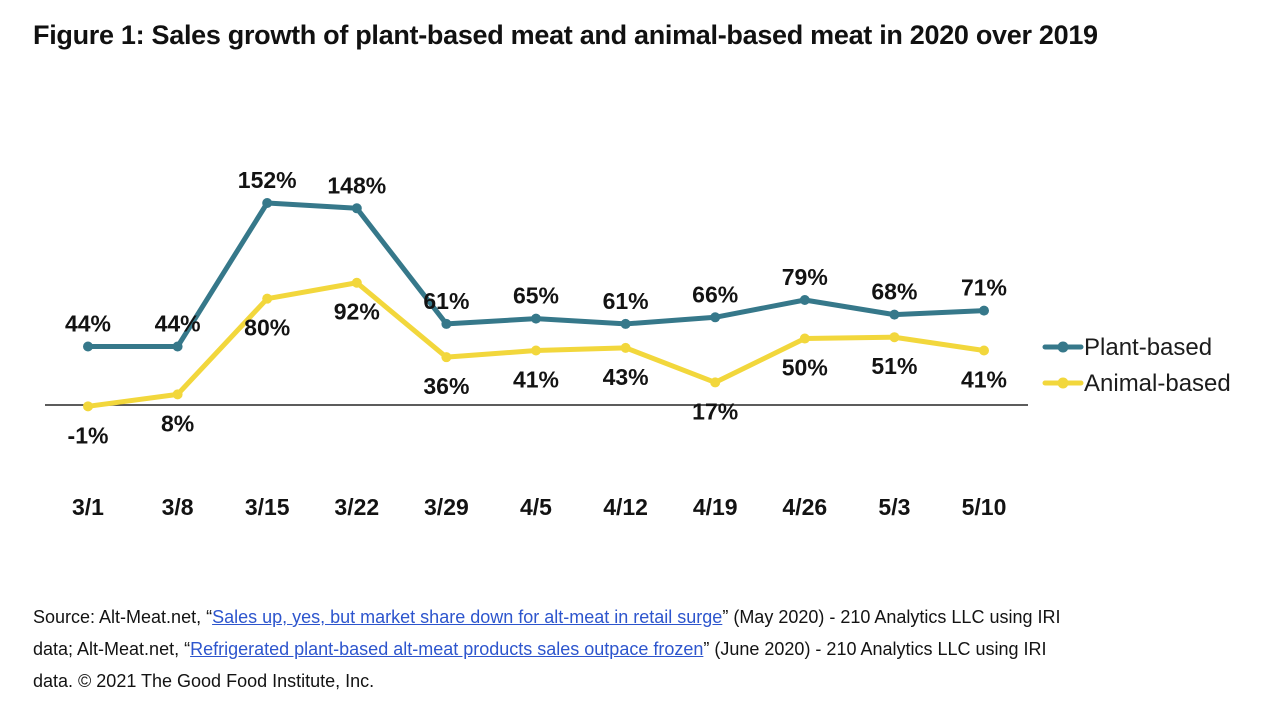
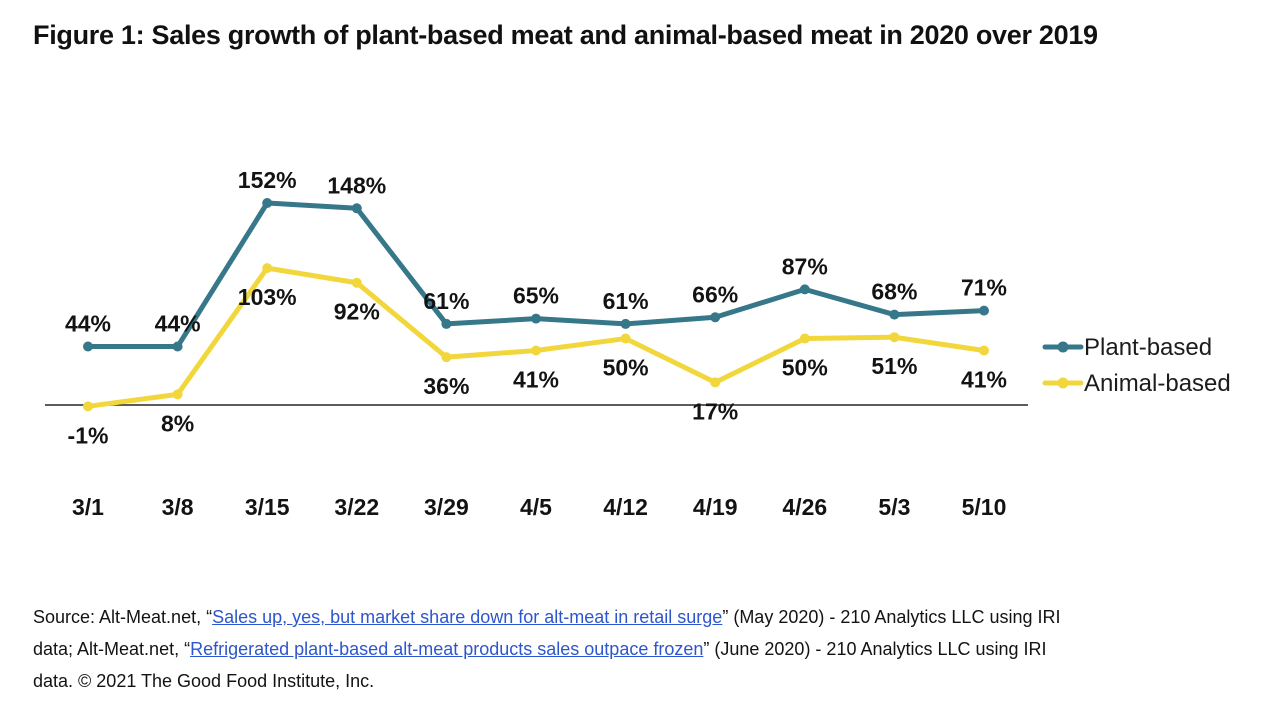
Animal-based/3/15: 80% -> 103%
Animal-based/4/12: 43% -> 50%
Plant-based/4/26: 79% -> 87%
